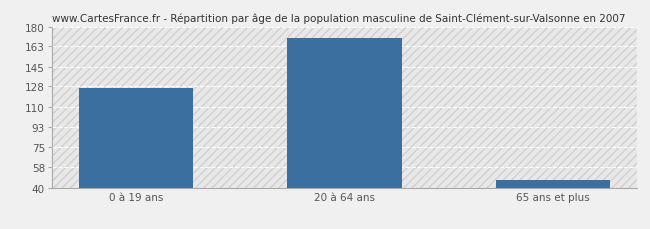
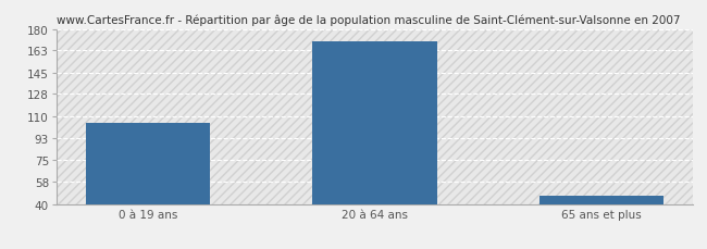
0 à 19 ans: 127 -> 105
